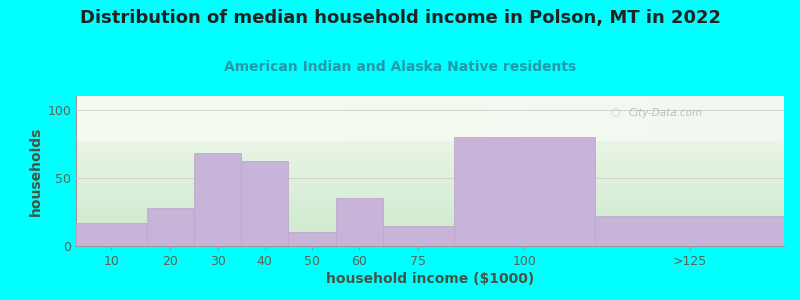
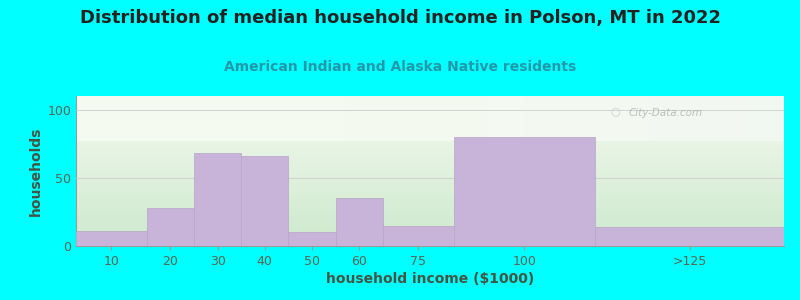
10: 17 -> 11
40: 62 -> 66
>125: 22 -> 14
